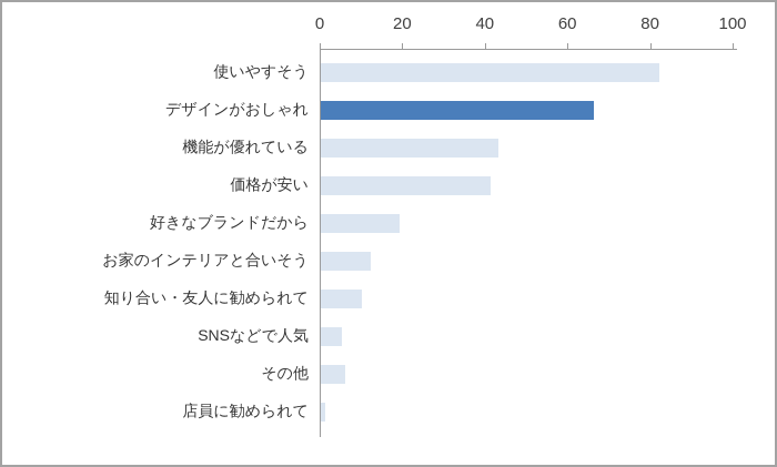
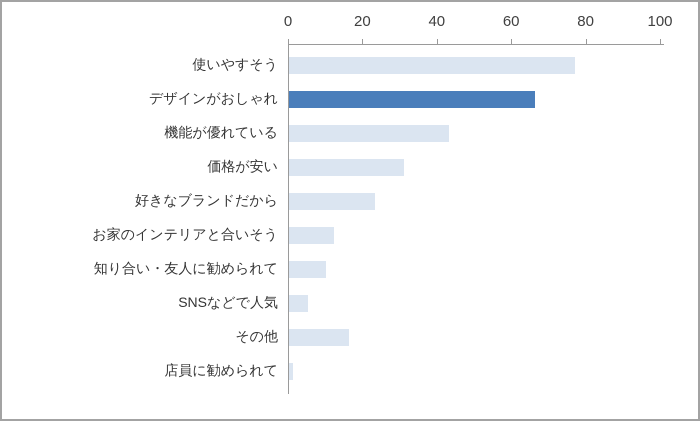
使いやすそう: 82 -> 77
価格が安い: 41 -> 31
好きなブランドだから: 19 -> 23
その他: 6 -> 16
